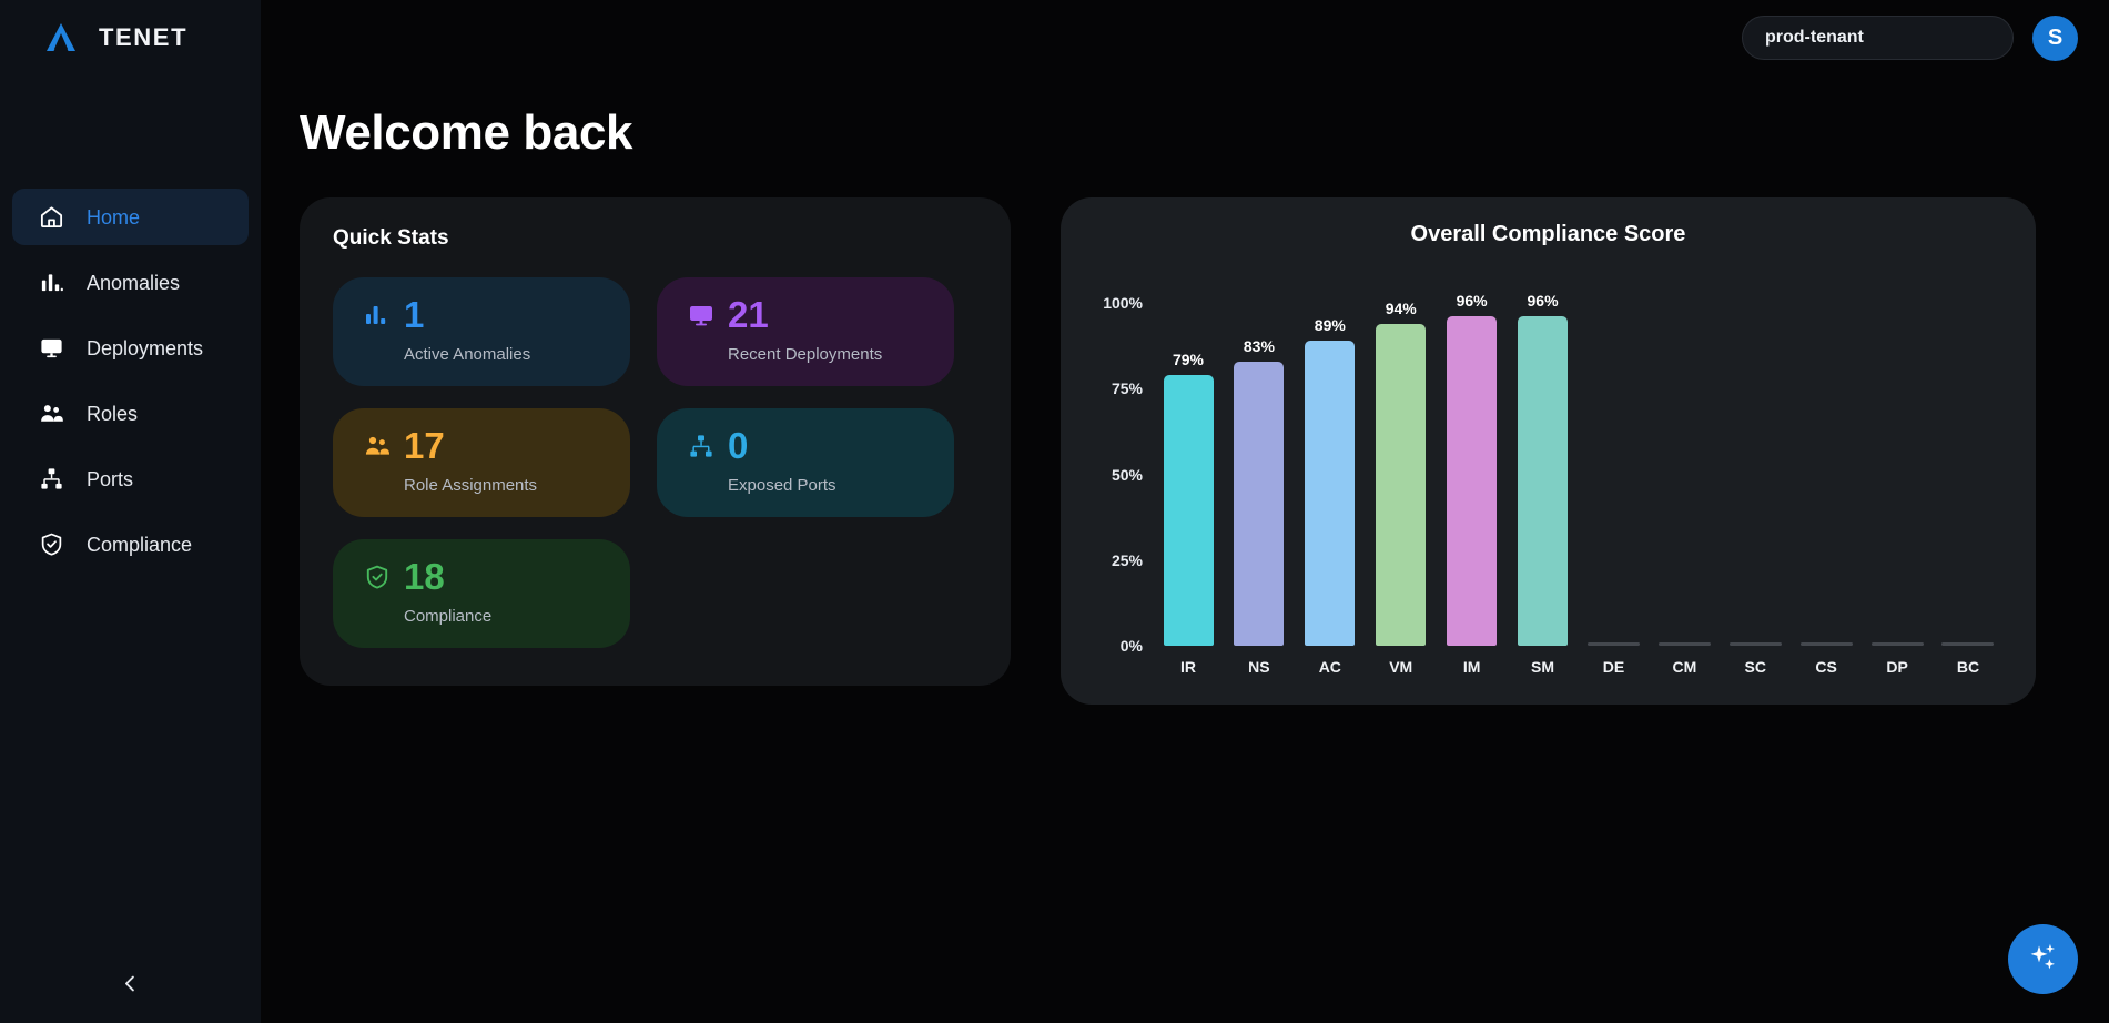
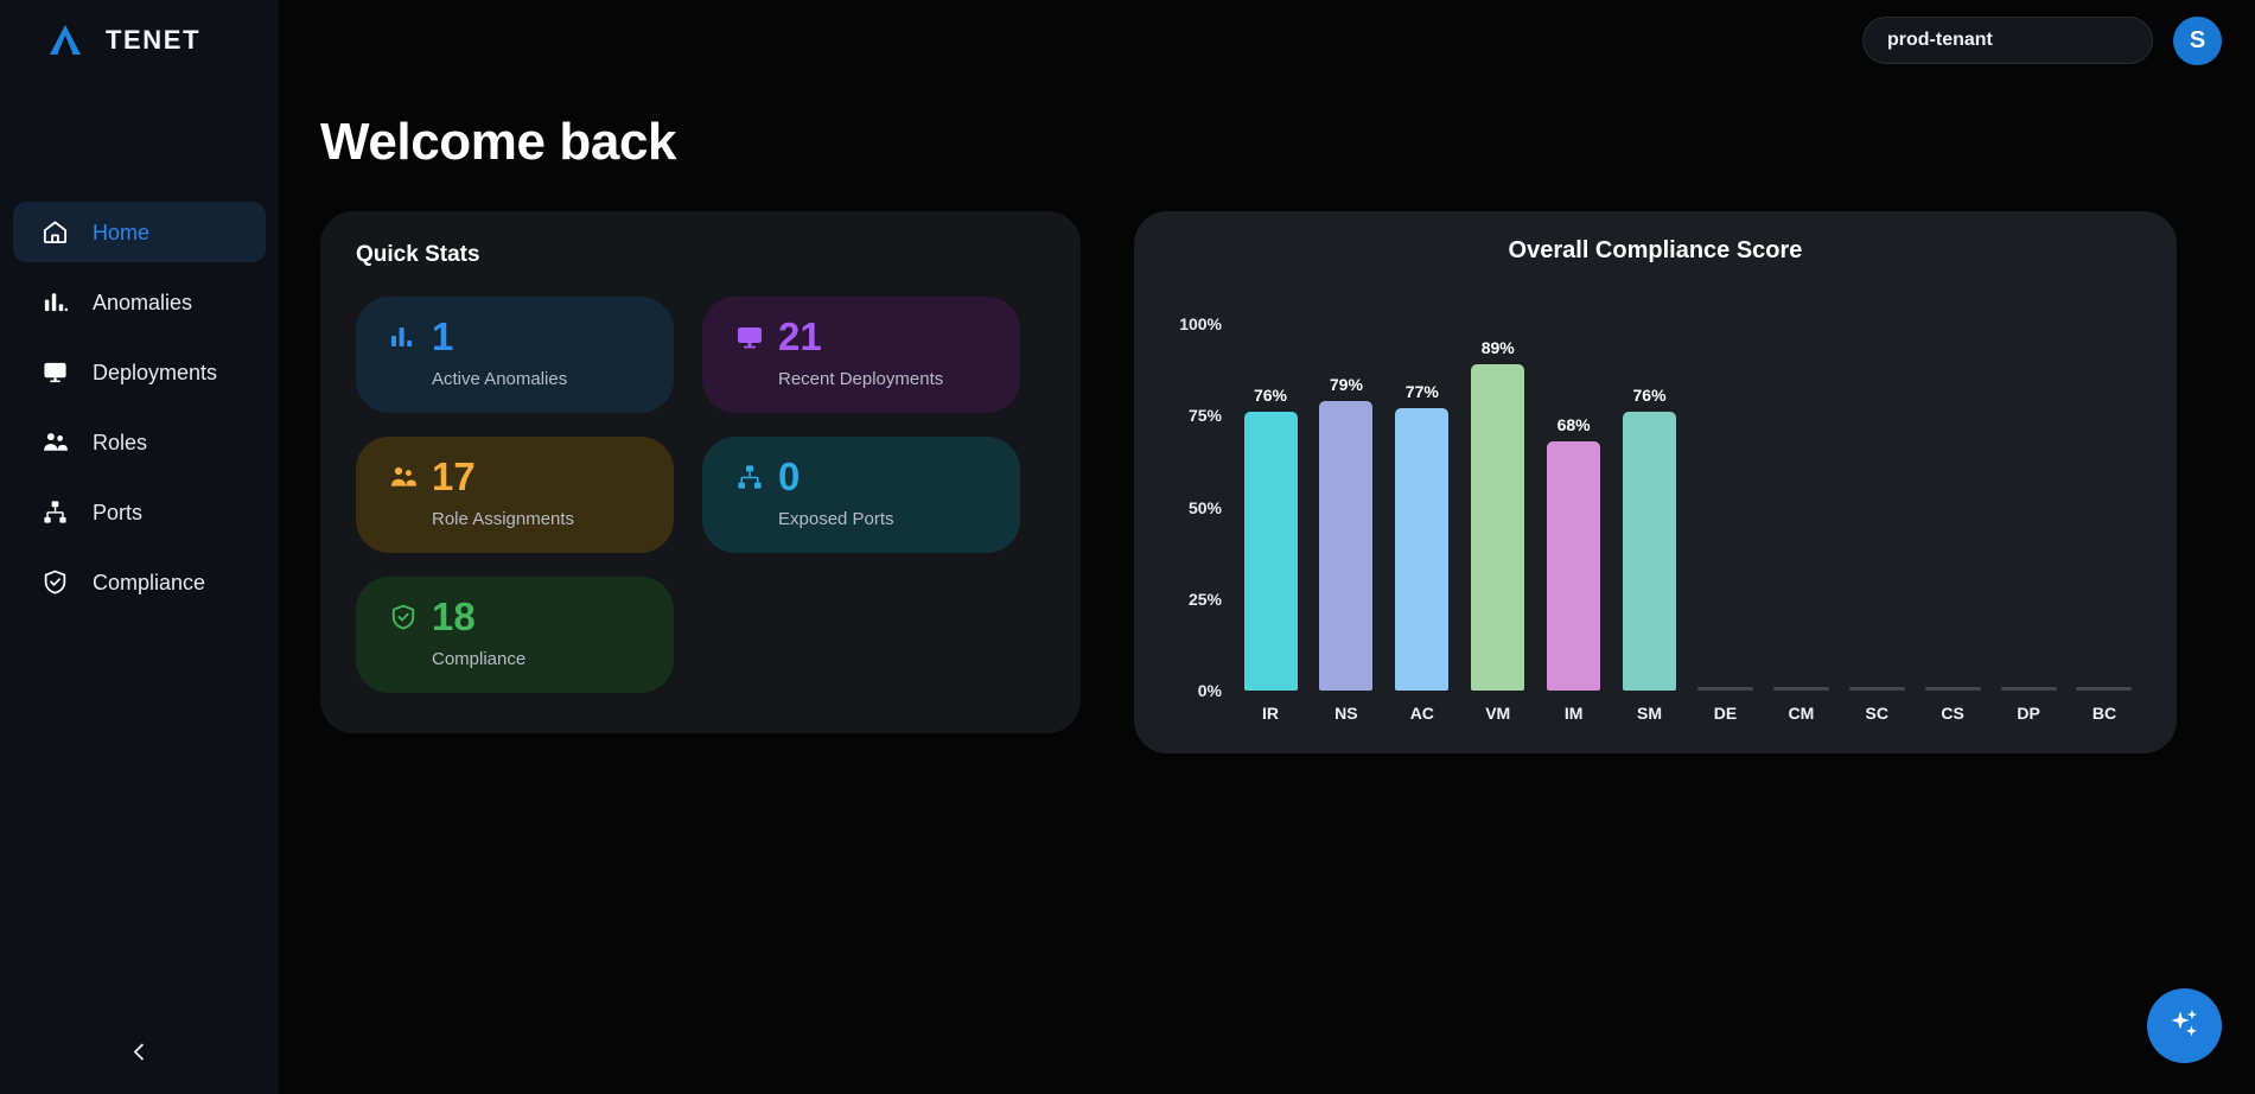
IR: 79% -> 76%
NS: 83% -> 79%
AC: 89% -> 77%
VM: 94% -> 89%
IM: 96% -> 68%
SM: 96% -> 76%
